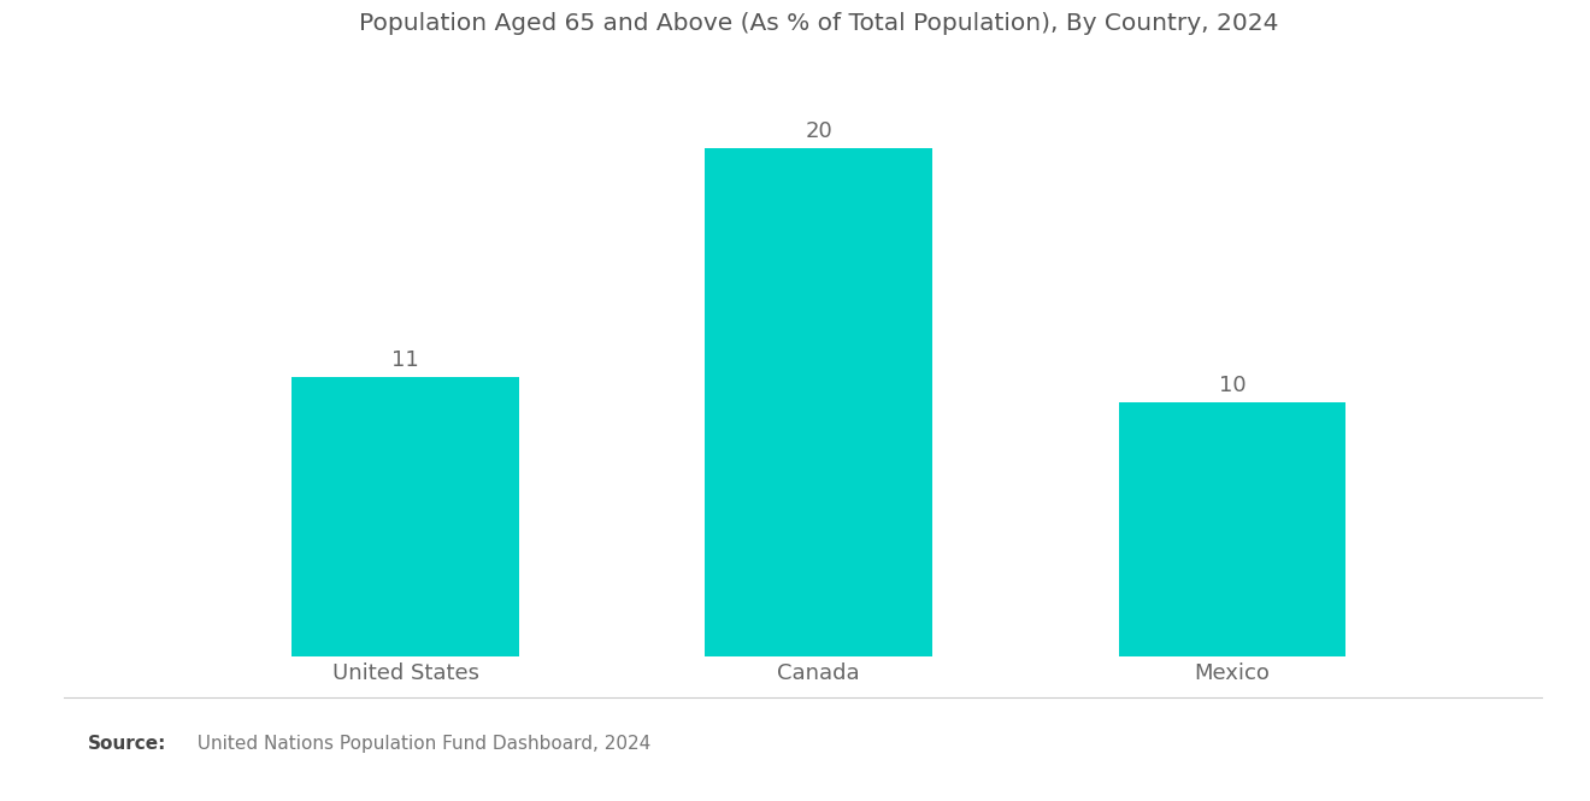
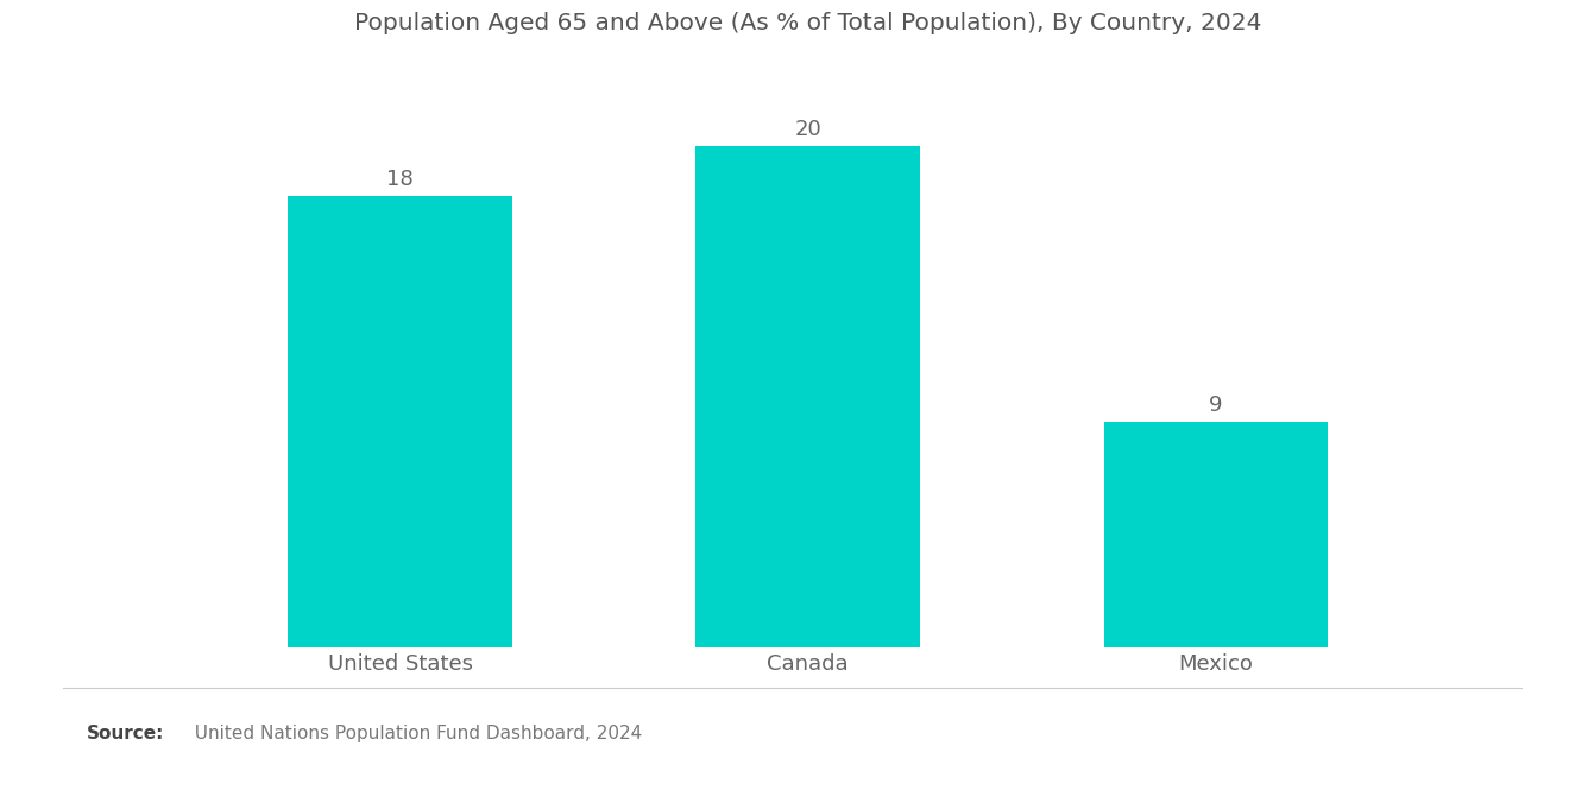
United States: 11 -> 18
Mexico: 10 -> 9
